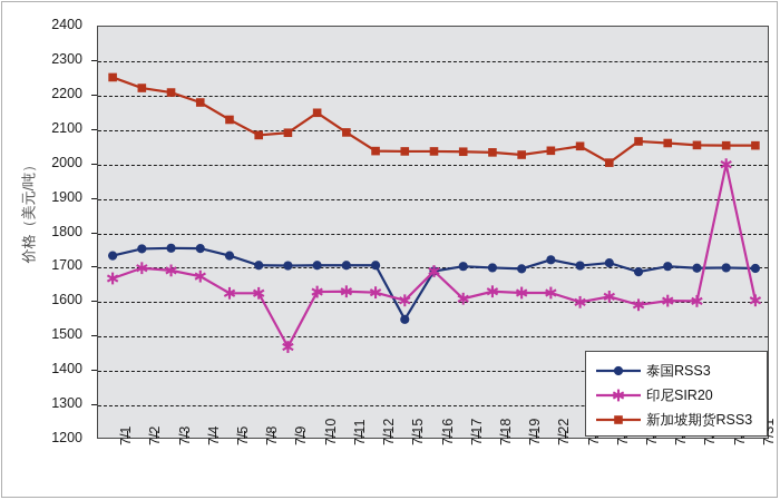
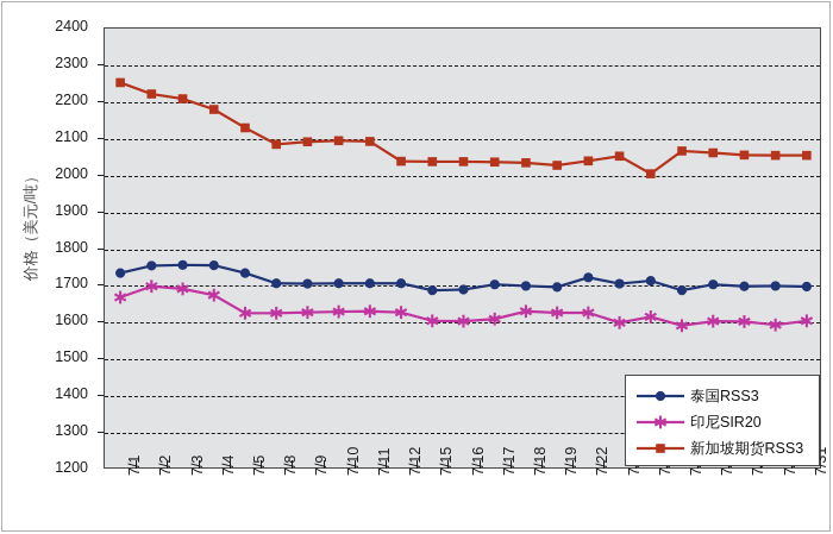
印尼SIR20/7/9: 1470 -> 1630
新加坡期货RSS3/7/10: 2150 -> 2100
泰国RSS3/7/15: 1550 -> 1690
印尼SIR20/7/16: 1690 -> 1600
印尼SIR20/7/30: 2000 -> 1590
